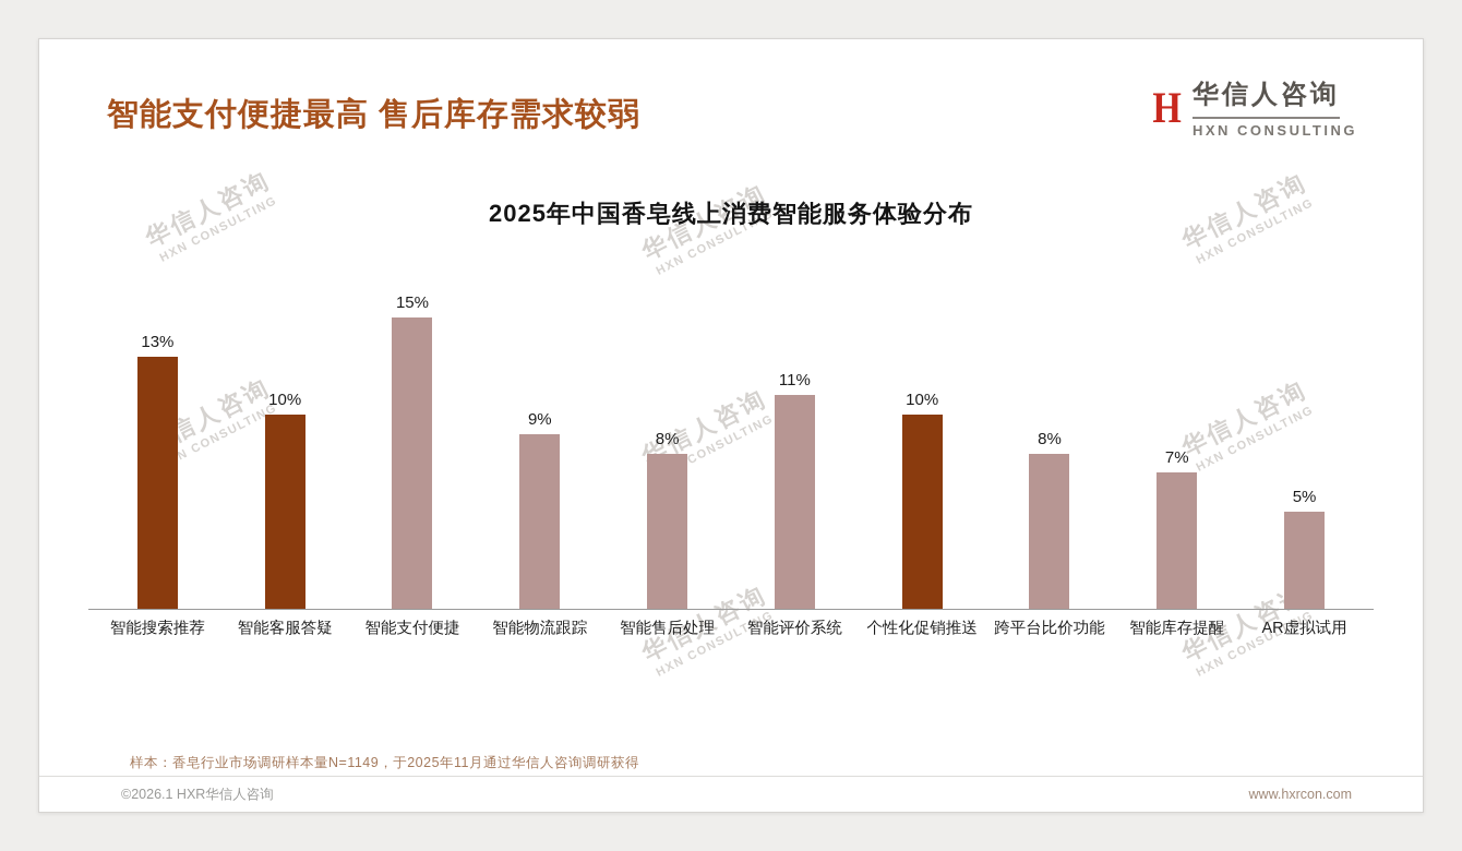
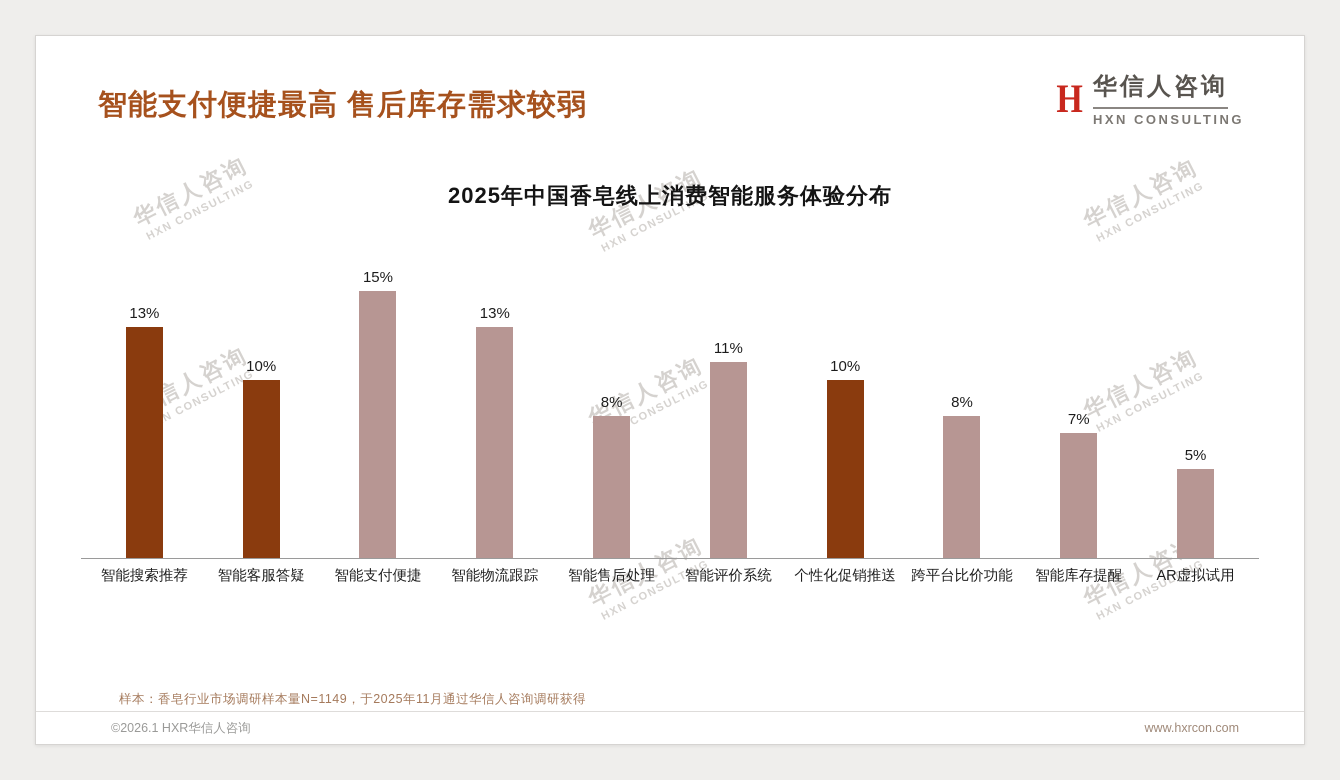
智能物流跟踪: 9% -> 13%
